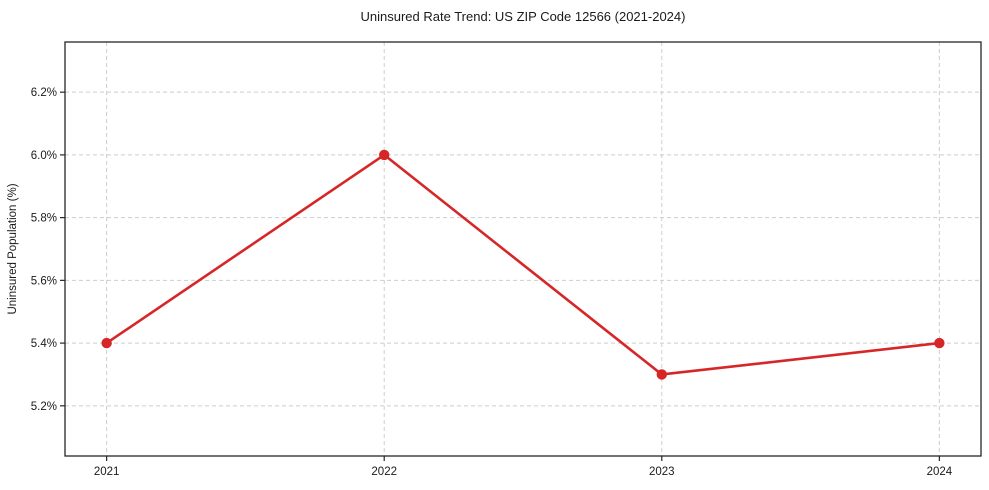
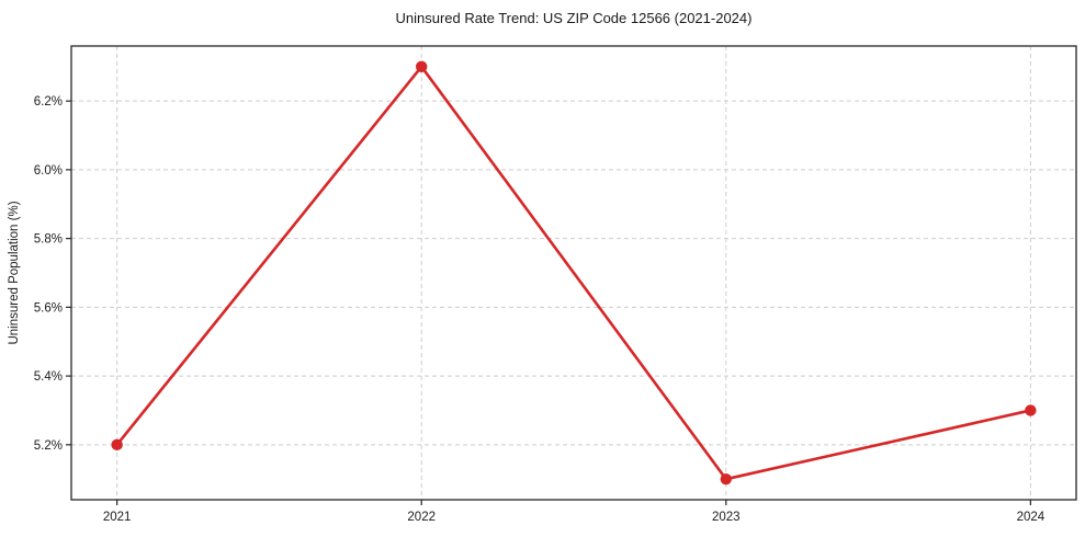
2021: 5.4% -> 5.2%
2022: 6.0% -> 6.3%
2023: 5.3% -> 5.1%
2024: 5.4% -> 5.3%
